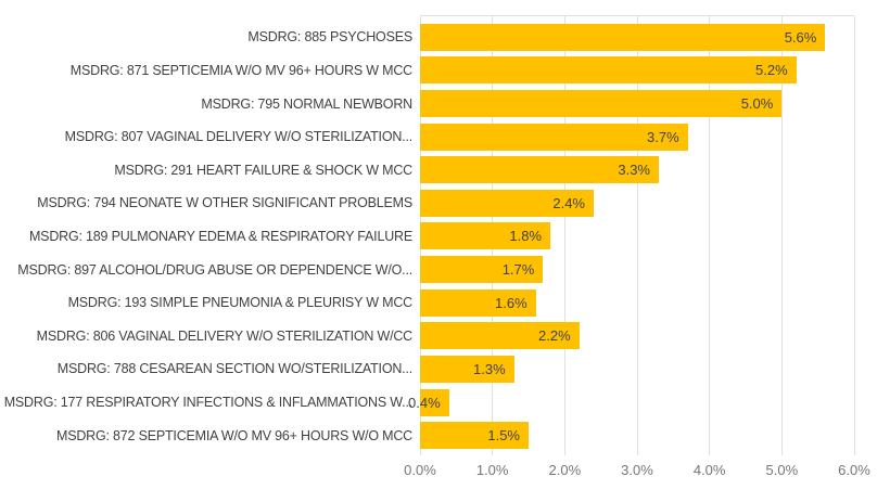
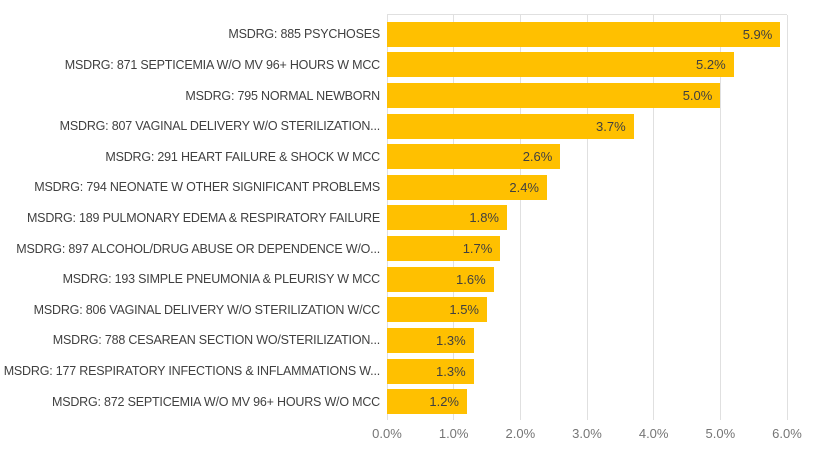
MSDRG: 885 PSYCHOSES: 5.6% -> 5.9%
MSDRG: 291 HEART FAILURE & SHOCK W MCC: 3.3% -> 2.6%
MSDRG: 806 VAGINAL DELIVERY W/O STERILIZATION W/CC: 2.2% -> 1.5%
MSDRG: 177 RESPIRATORY INFECTIONS & INFLAMMATIONS W...: 0.4% -> 1.3%
MSDRG: 872 SEPTICEMIA W/O MV 96+ HOURS W/O MCC: 1.5% -> 1.2%
